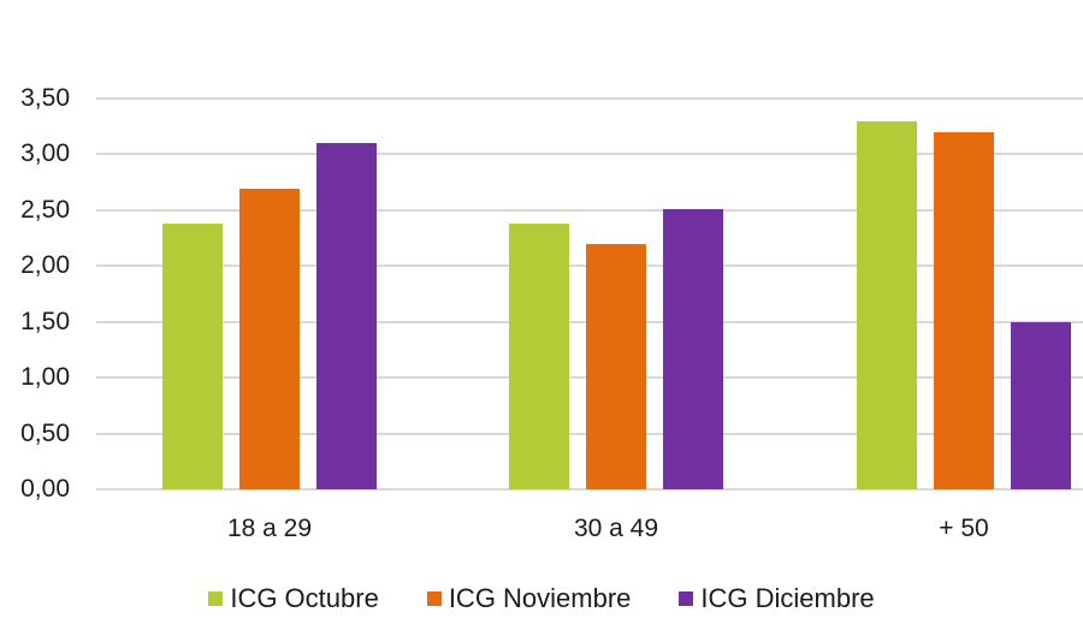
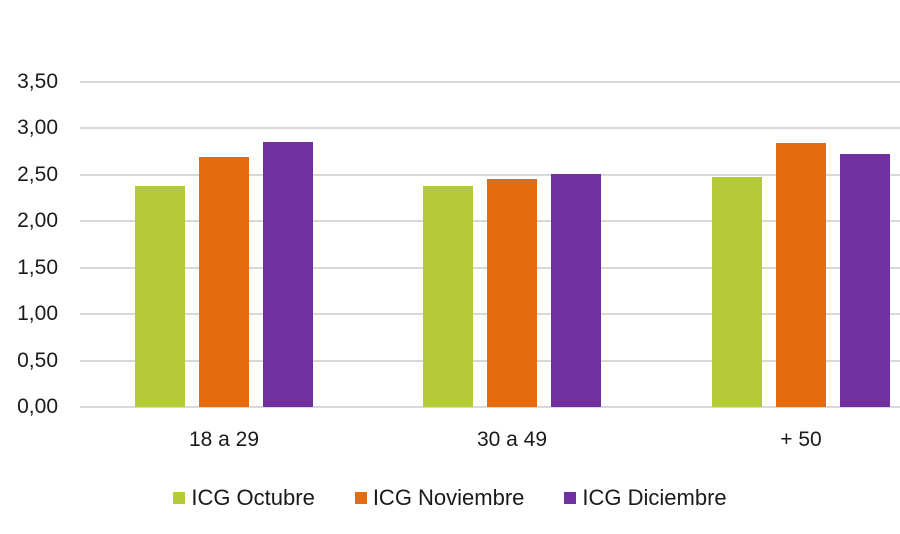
ICG Diciembre/18 a 29: 3,1 -> 2,9
ICG Noviembre/30 a 49: 2,2 -> 2,5
ICG Octubre/+ 50: 3,3 -> 2,5
ICG Noviembre/+ 50: 3,2 -> 2,8
ICG Diciembre/+ 50: 1,5 -> 2,7
